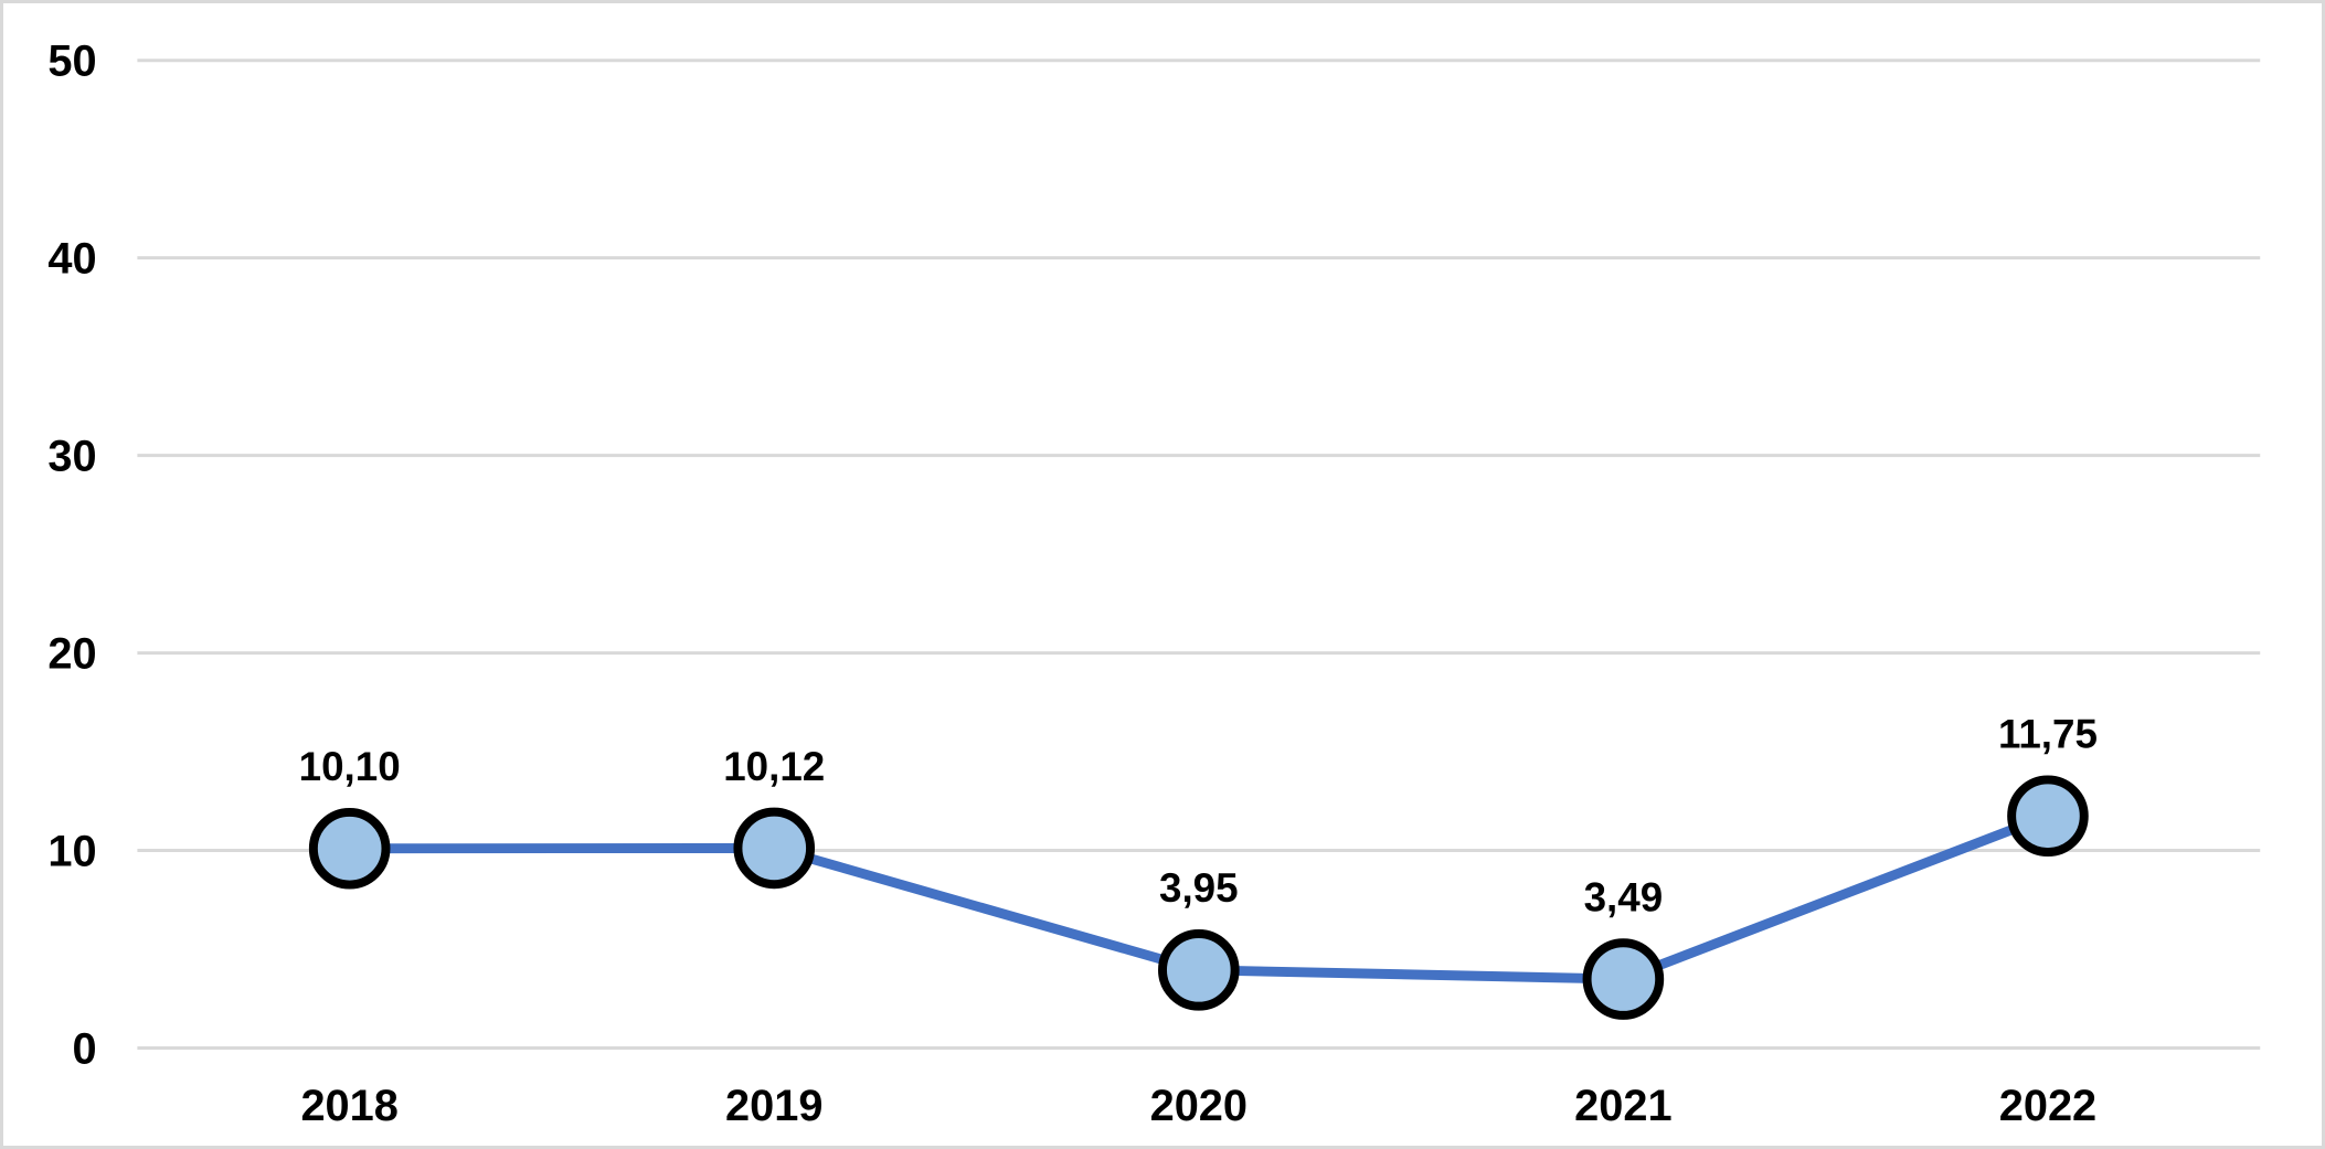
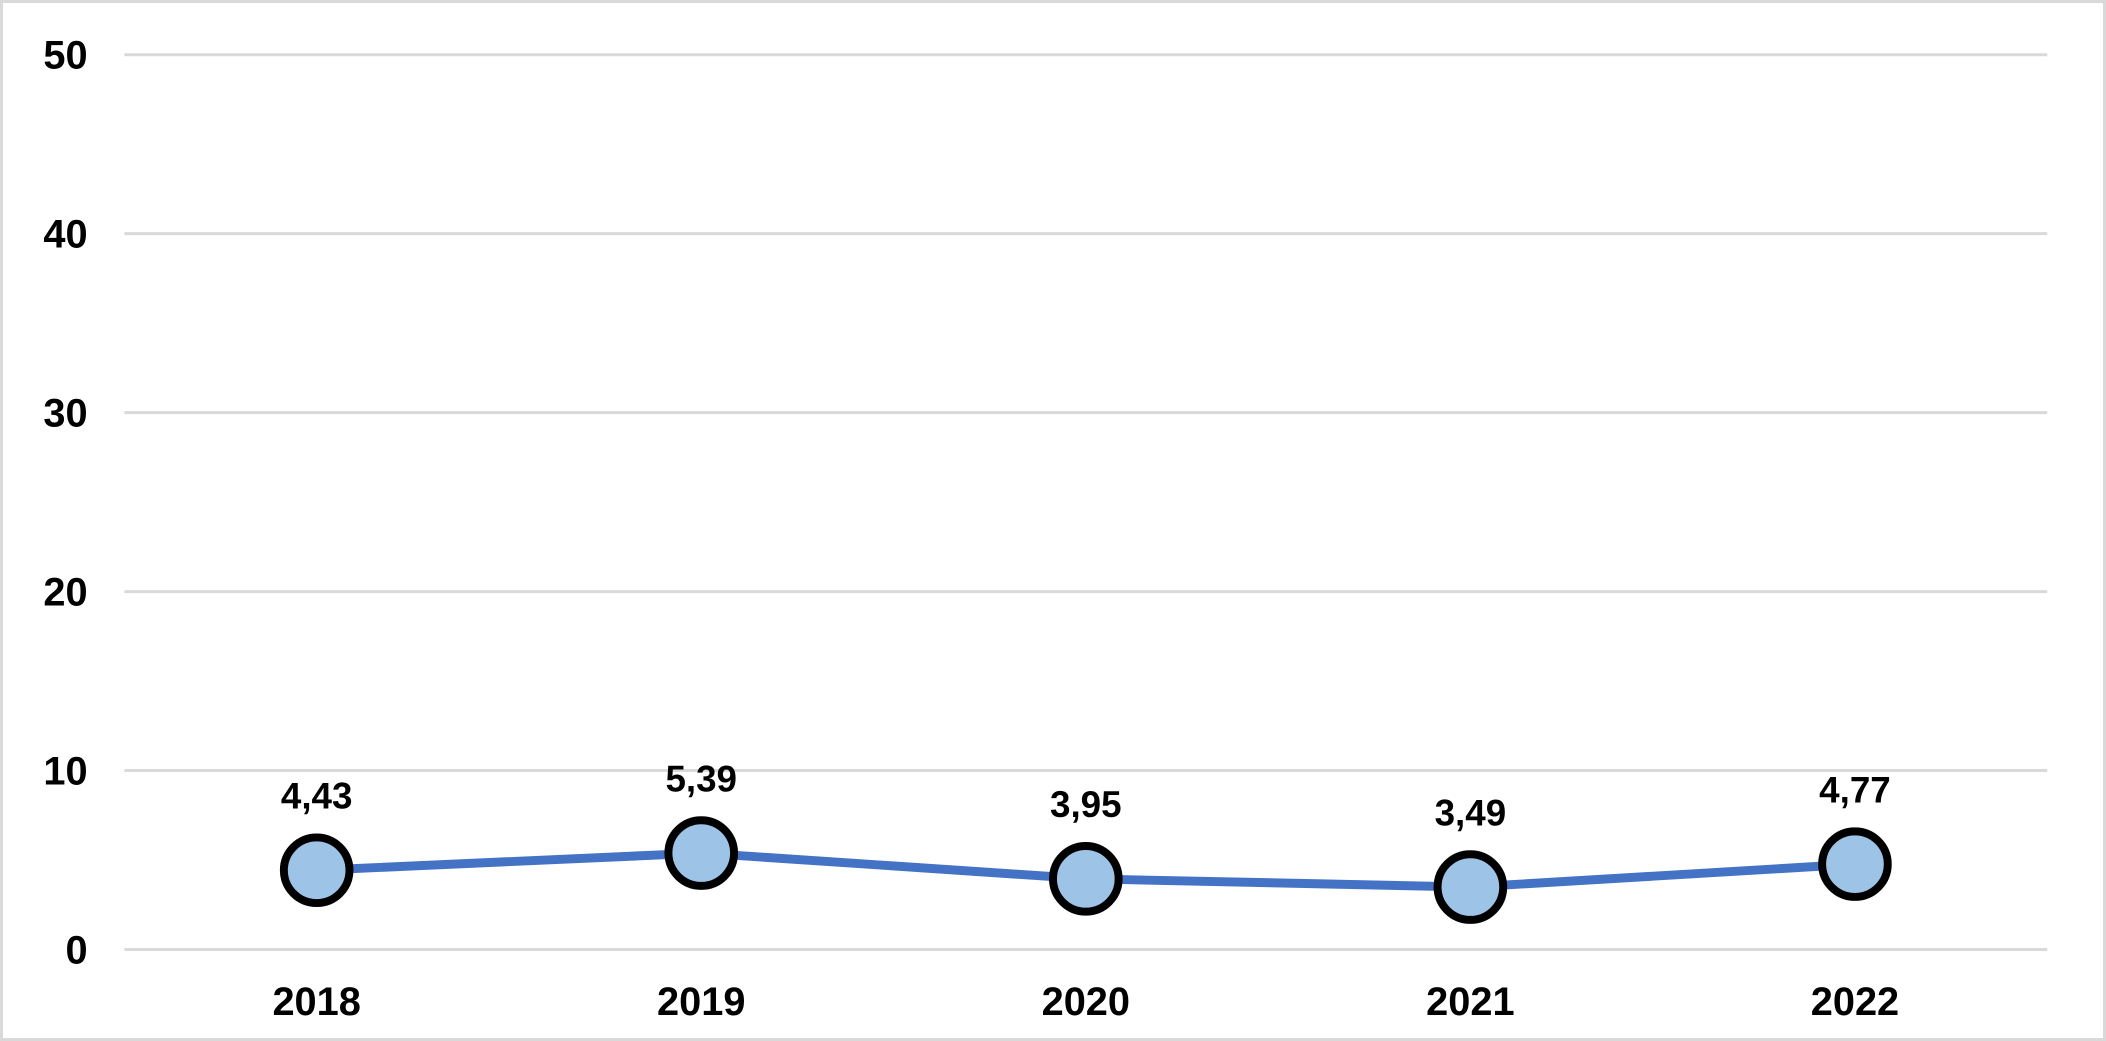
2018: 10,10 -> 4,43
2019: 10,12 -> 5,39
2022: 11,75 -> 4,77
